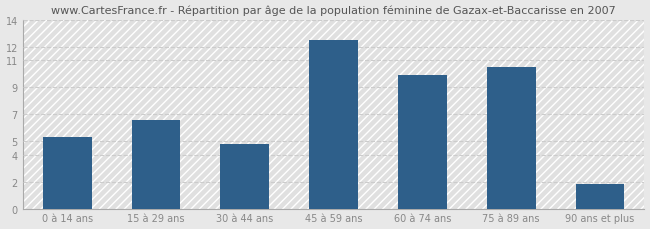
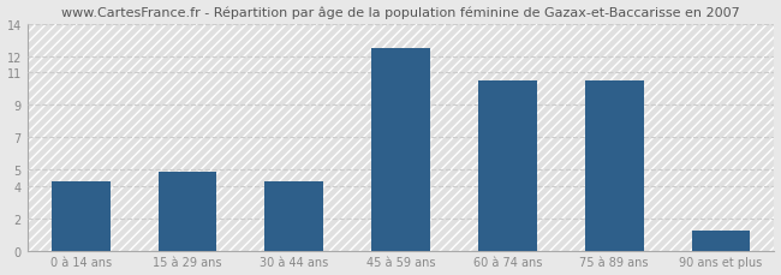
0 à 14 ans: 5.3 -> 4.3
15 à 29 ans: 6.6 -> 4.9
30 à 44 ans: 4.8 -> 4.3
60 à 74 ans: 9.9 -> 10.5
90 ans et plus: 1.8 -> 1.2
